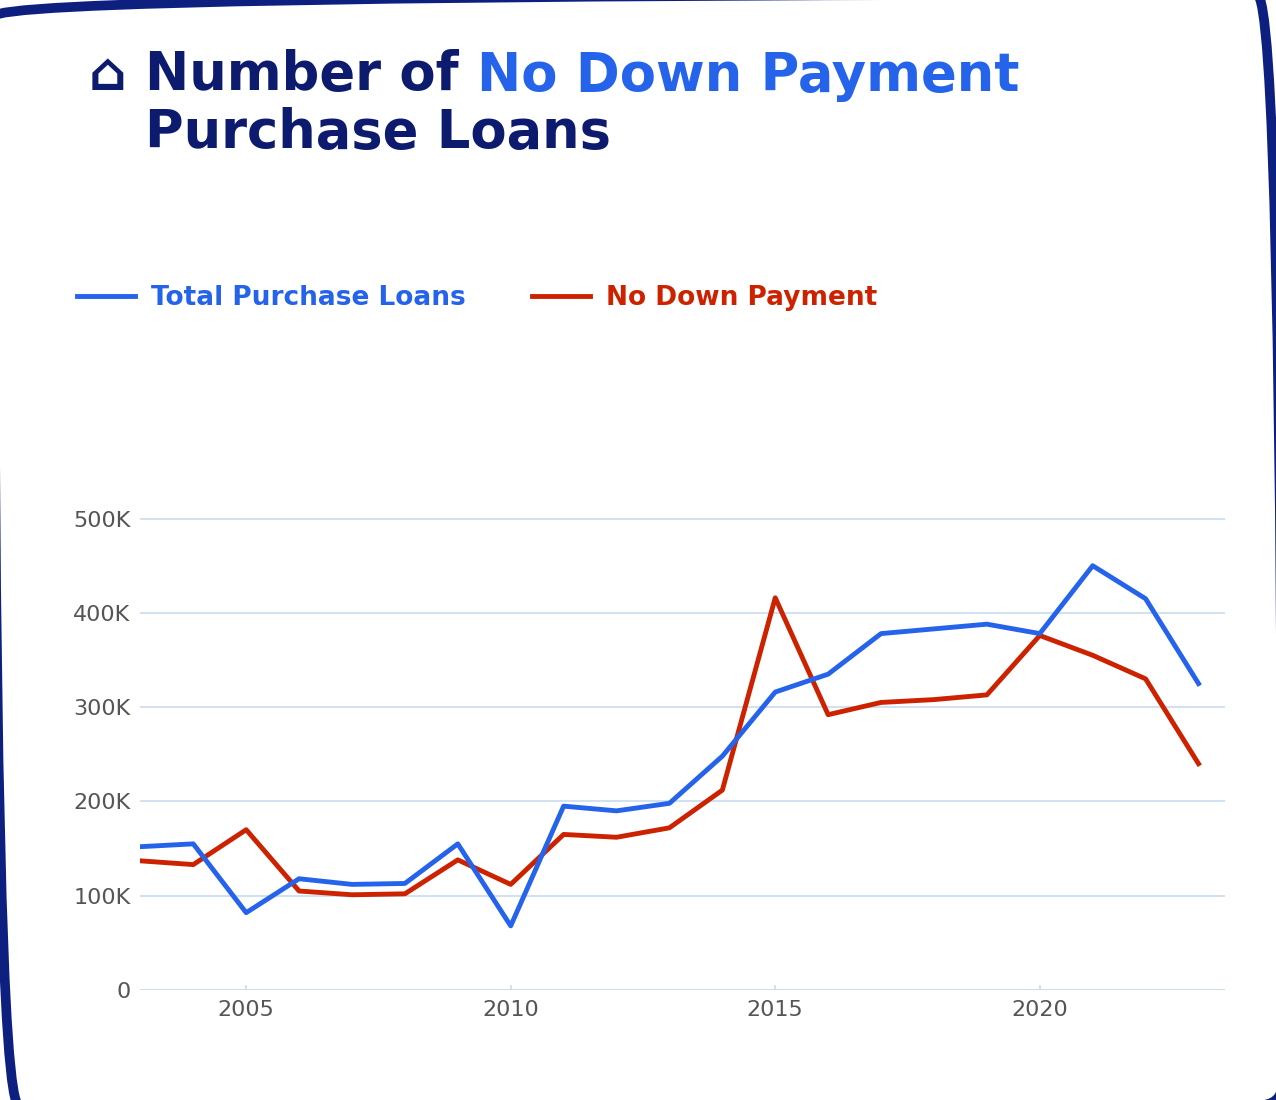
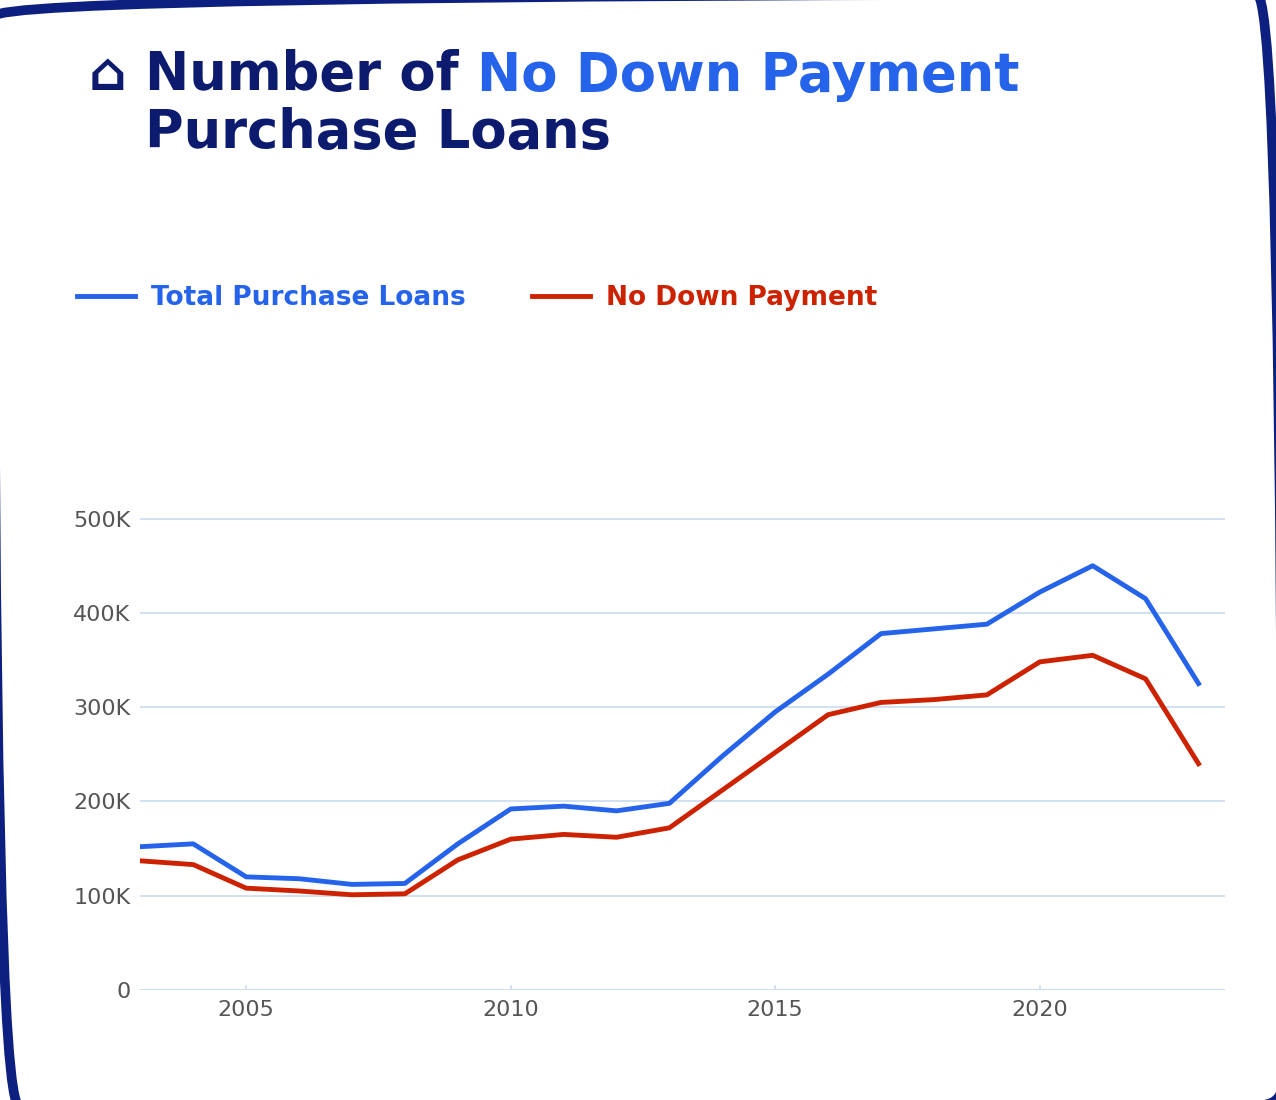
Total Purchase Loans/2005: 82K -> 120K
No Down Payment/2005: 170K -> 108K
Total Purchase Loans/2010: 68K -> 192K
No Down Payment/2010: 112K -> 160K
Total Purchase Loans/2015: 316K -> 295K
No Down Payment/2015: 416K -> 252K
Total Purchase Loans/2020: 378K -> 422K
No Down Payment/2020: 376K -> 348K
